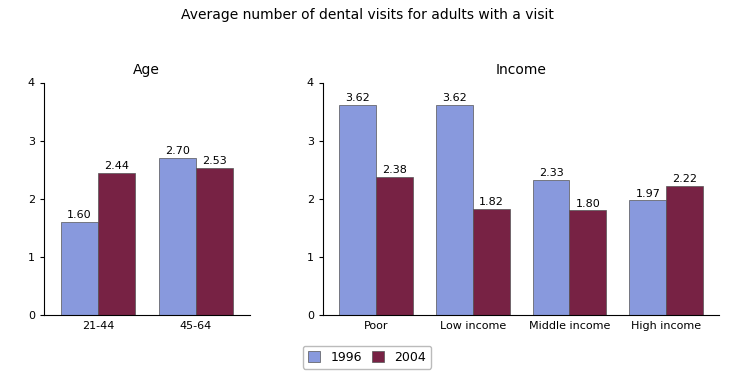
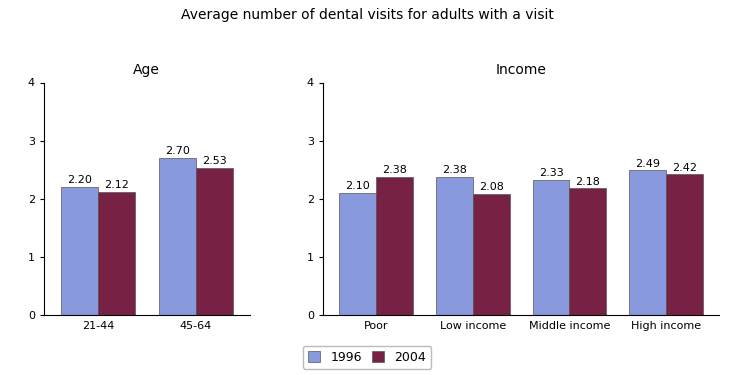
Age/1996/21-44: 1.60 -> 2.20
Age/2004/21-44: 2.44 -> 2.12
Income/1996/Poor: 3.62 -> 2.10
Income/1996/Low income: 3.62 -> 2.38
Income/2004/Low income: 1.82 -> 2.08
Income/2004/Middle income: 1.80 -> 2.18
Income/1996/High income: 1.97 -> 2.49
Income/2004/High income: 2.22 -> 2.42
